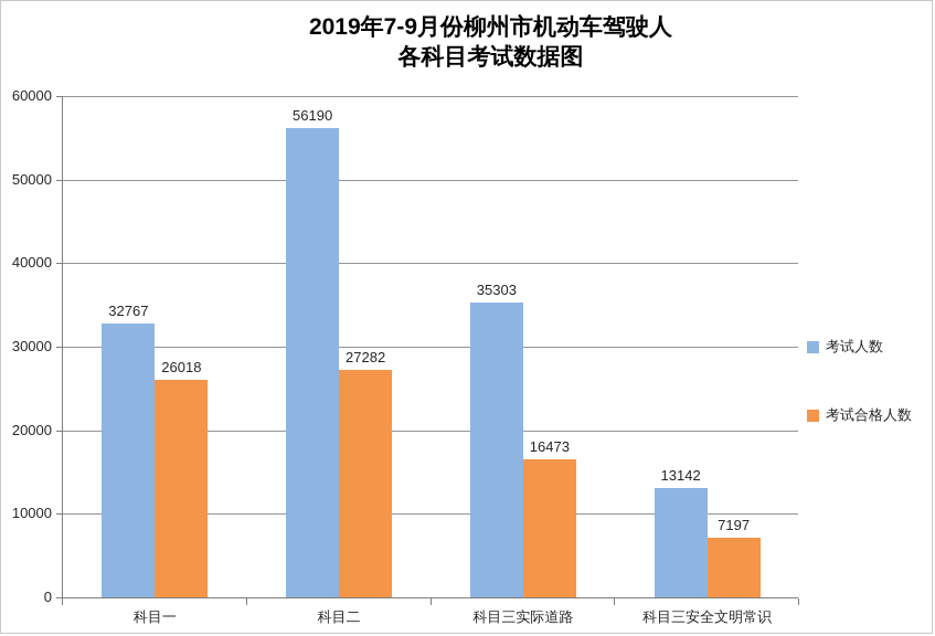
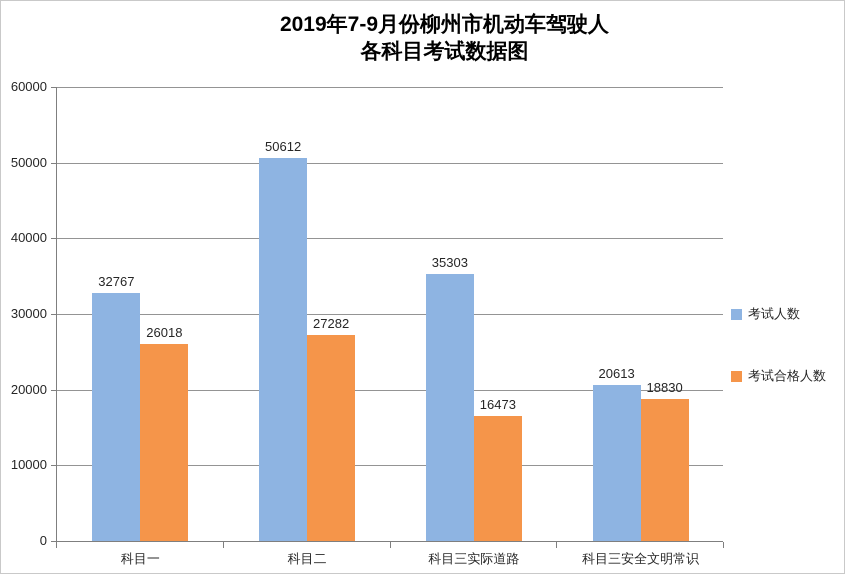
考试人数/科目二: 56190 -> 50612
考试人数/科目三安全文明常识: 13142 -> 20613
考试合格人数/科目三安全文明常识: 7197 -> 18830
